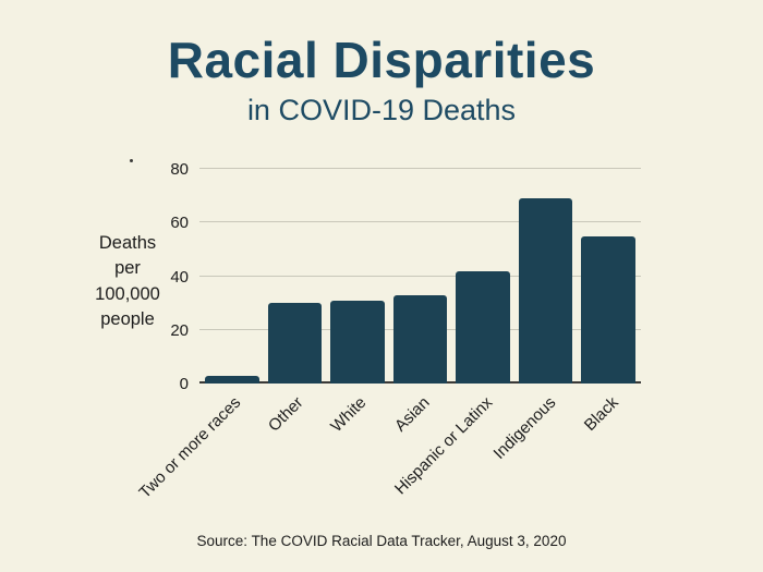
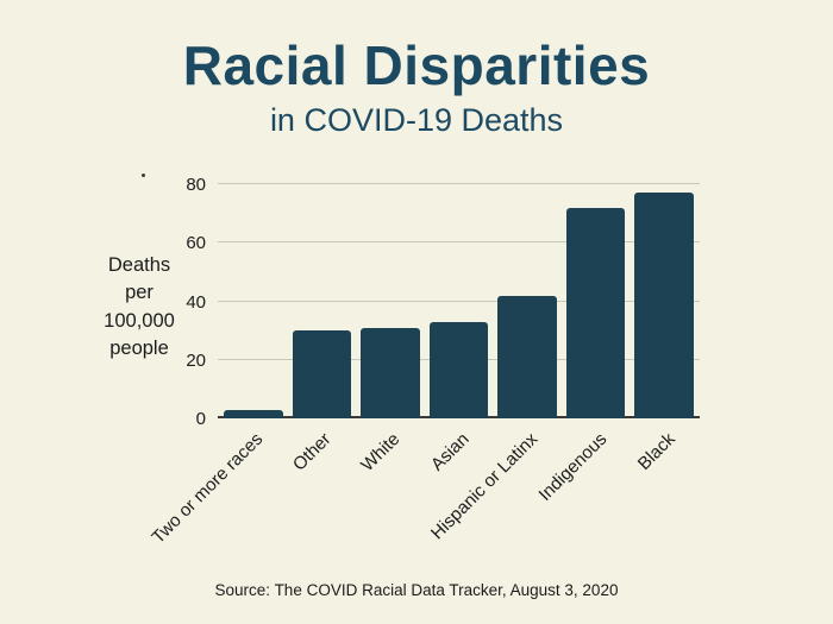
Indigenous: 69 -> 72
Black: 55 -> 77
